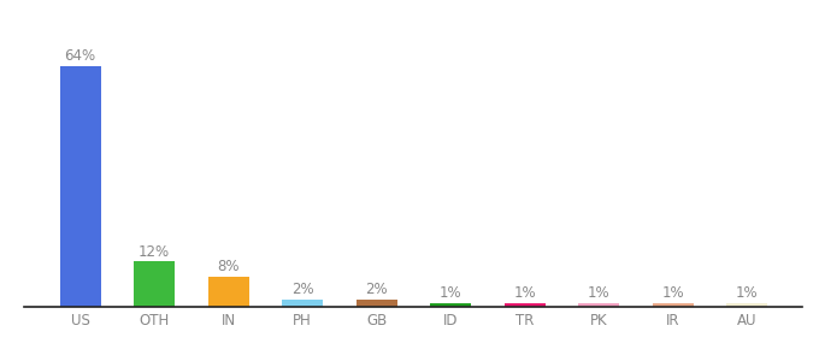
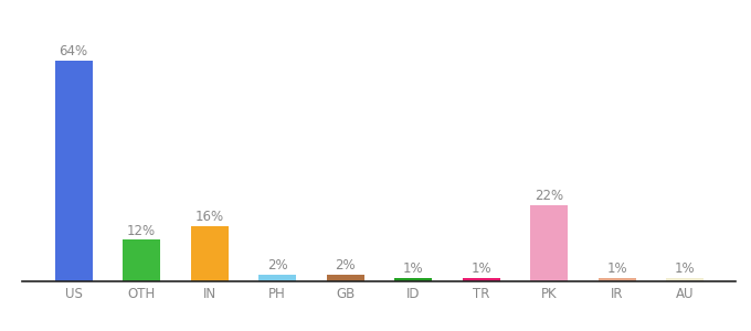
IN: 8% -> 16%
PK: 1% -> 22%
